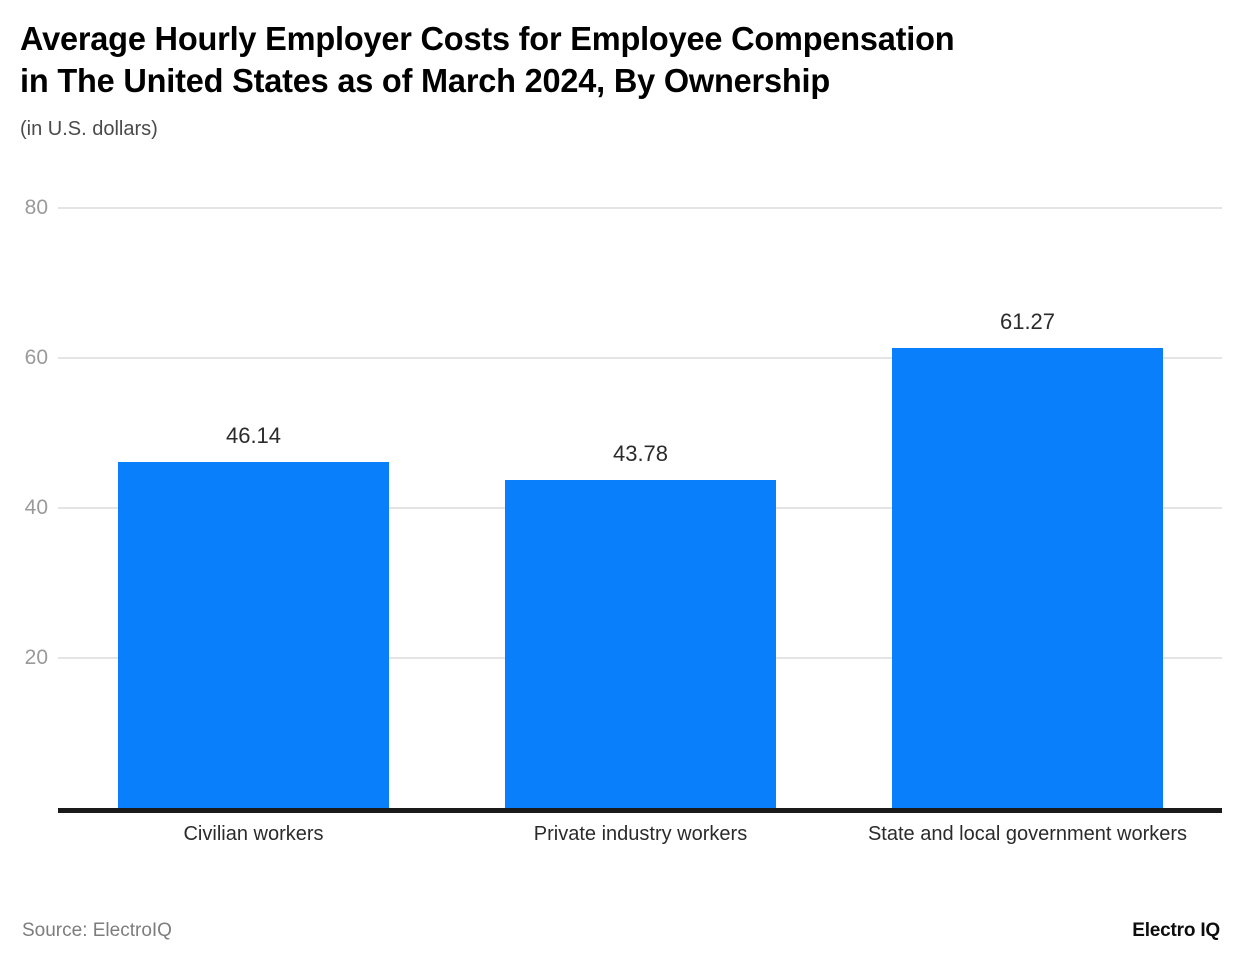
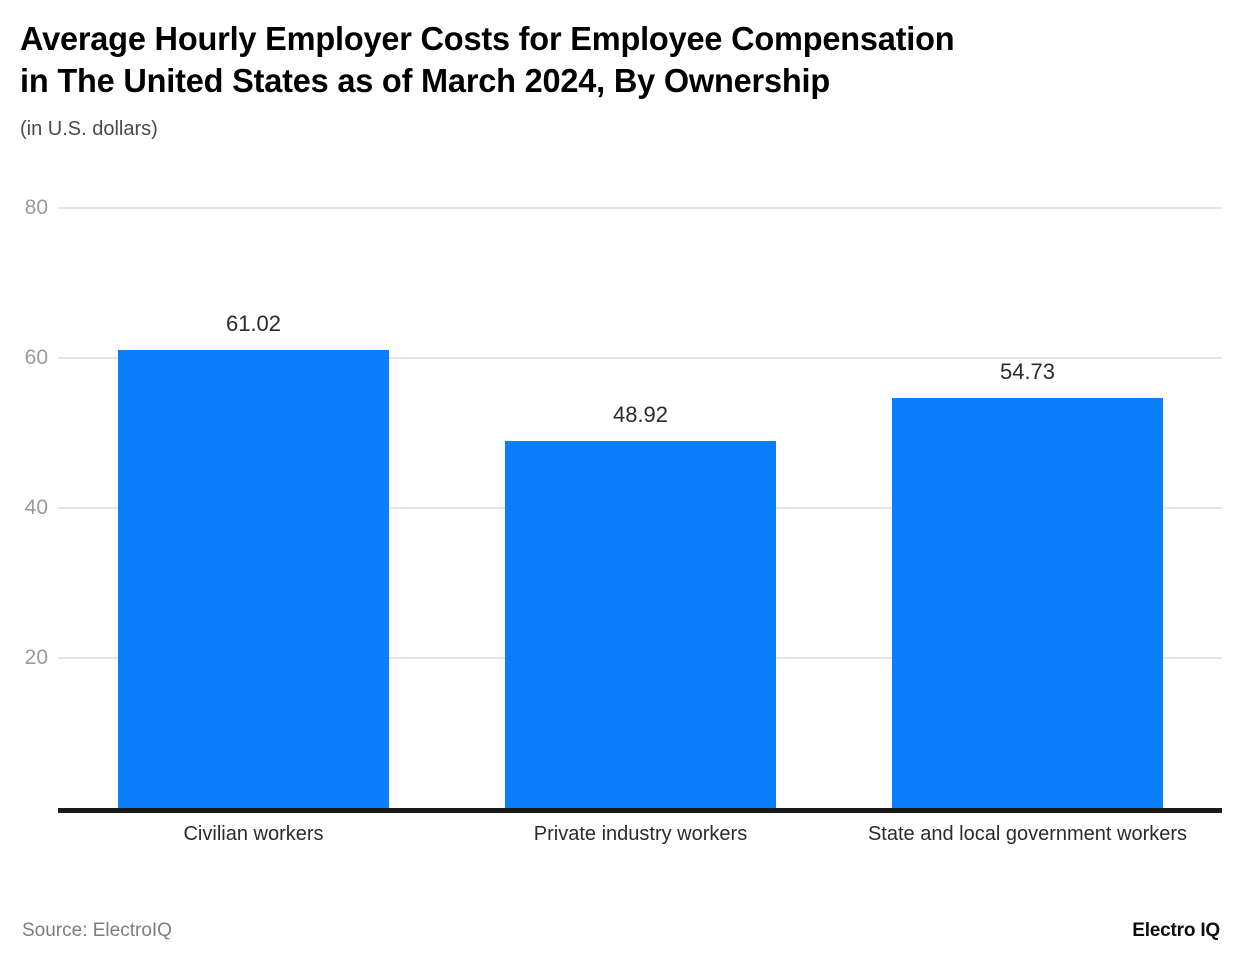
Civilian workers: 46.14 -> 61.02
Private industry workers: 43.78 -> 48.92
State and local government workers: 61.27 -> 54.73
